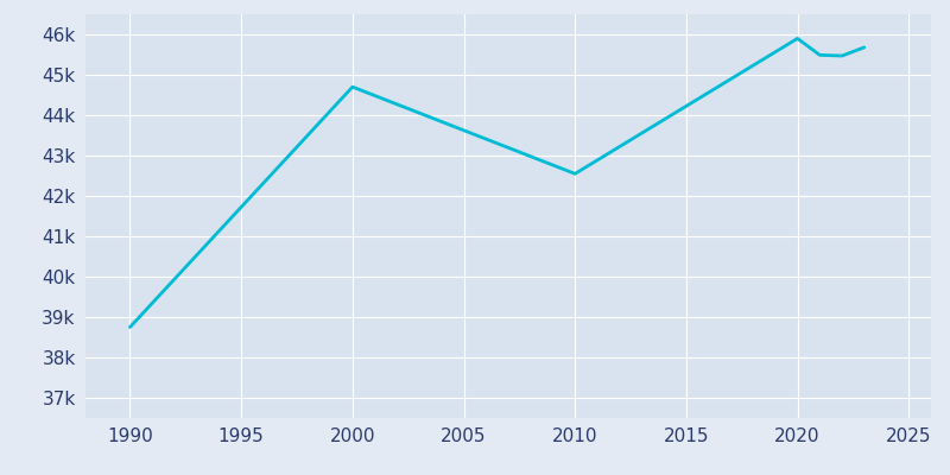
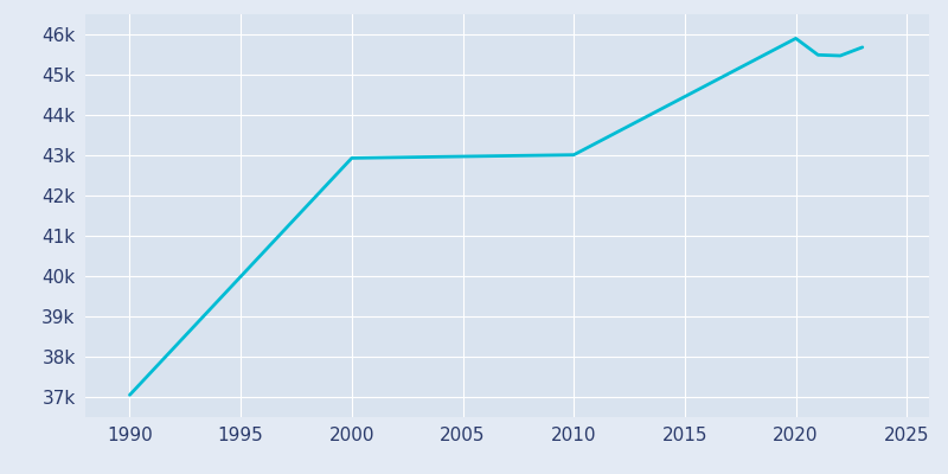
1990: 38.75k -> 37.05k
2000: 44.70k -> 42.93k
2010: 42.55k -> 43.01k
